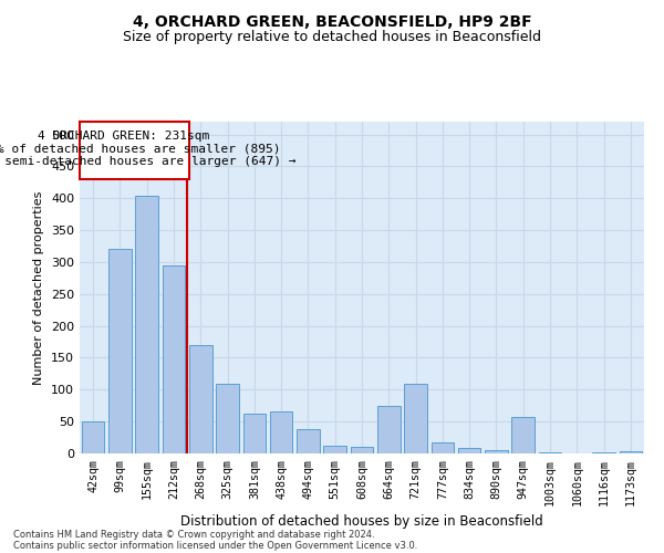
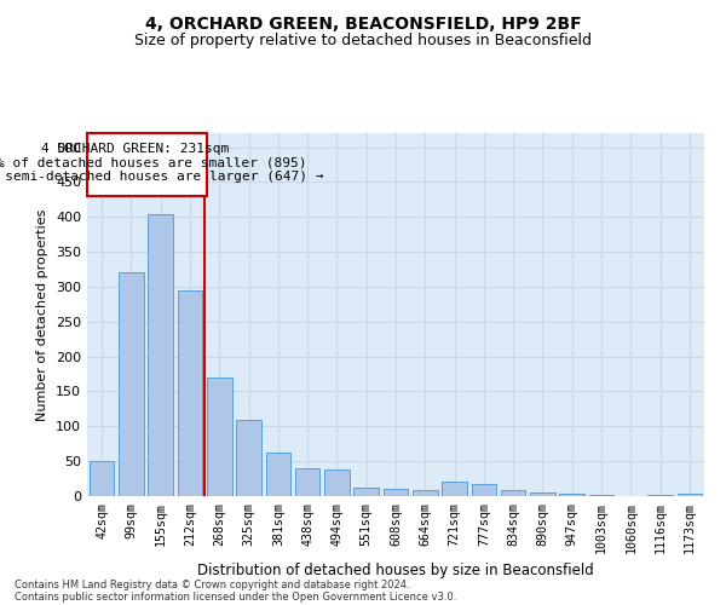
438sqm: 66 -> 40
664sqm: 74 -> 8
721sqm: 110 -> 20
947sqm: 58 -> 3
